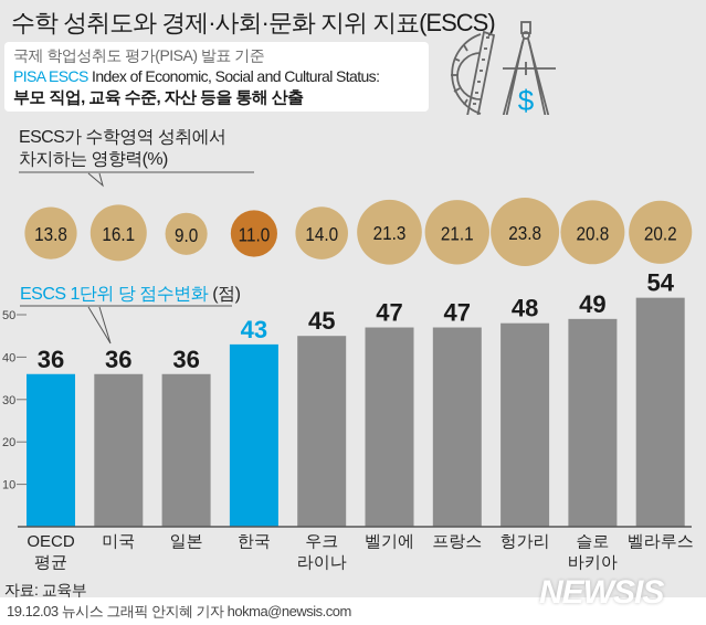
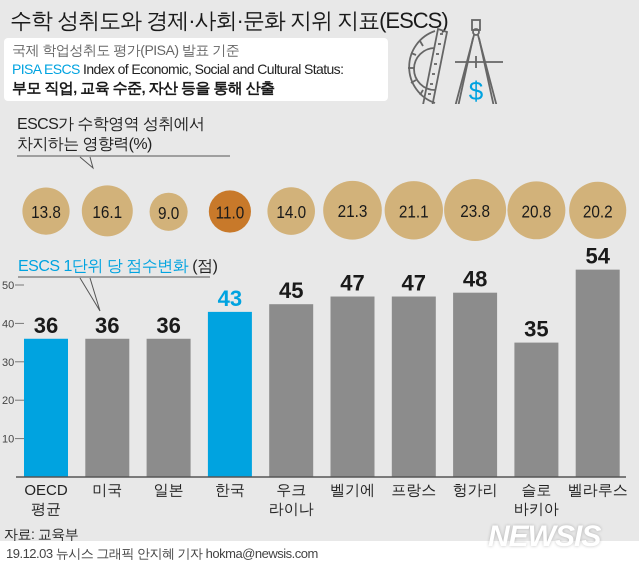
ESCS 1단위 당 점수변화 (점)/슬로바키아: 49 -> 35
